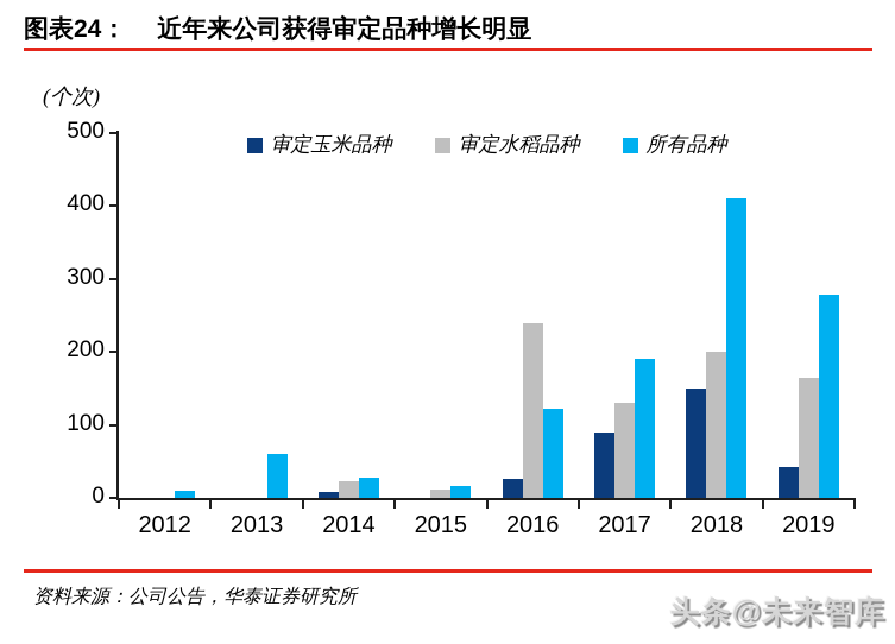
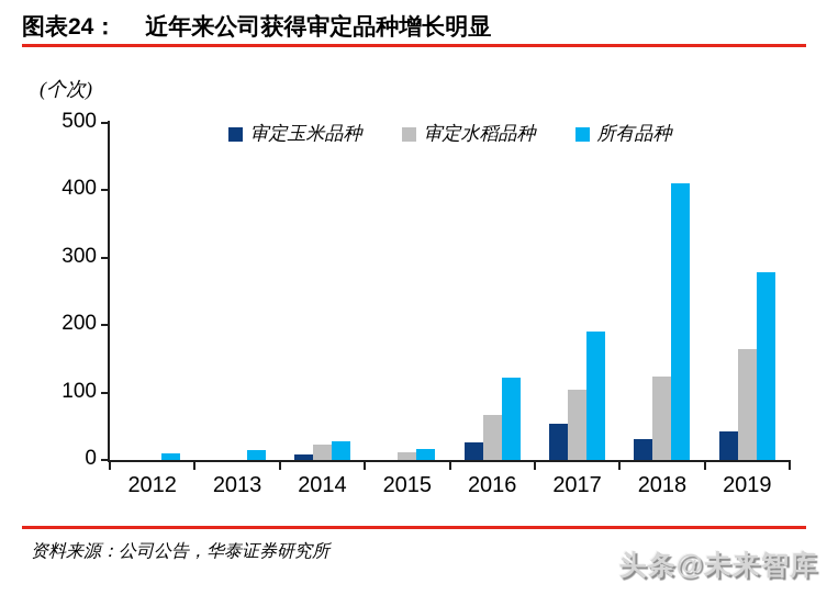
所有品种/2013: 60 -> 10
审定水稻品种/2016: 240 -> 70
审定玉米品种/2017: 90 -> 50
审定水稻品种/2017: 130 -> 100
审定玉米品种/2018: 150 -> 30
审定水稻品种/2018: 200 -> 120
